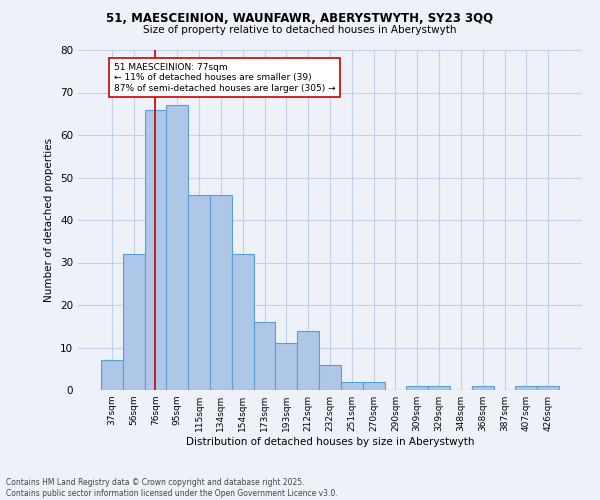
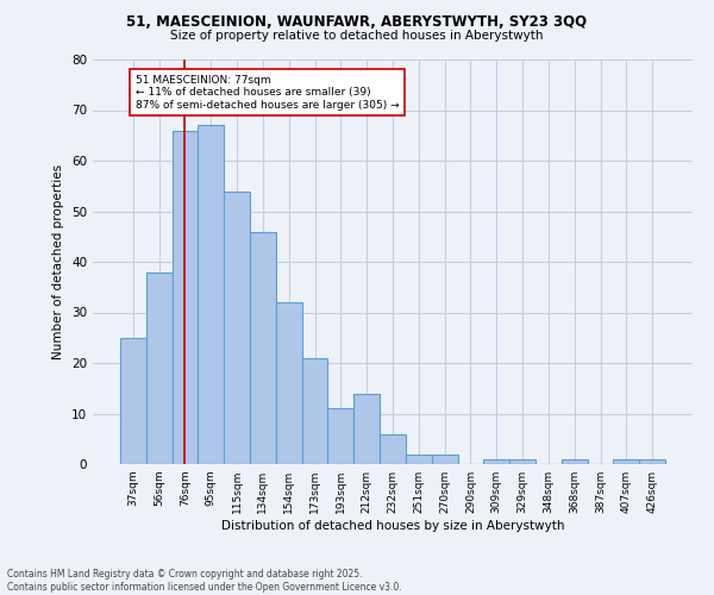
37sqm: 7 -> 25
56sqm: 32 -> 38
115sqm: 46 -> 54
173sqm: 16 -> 21
